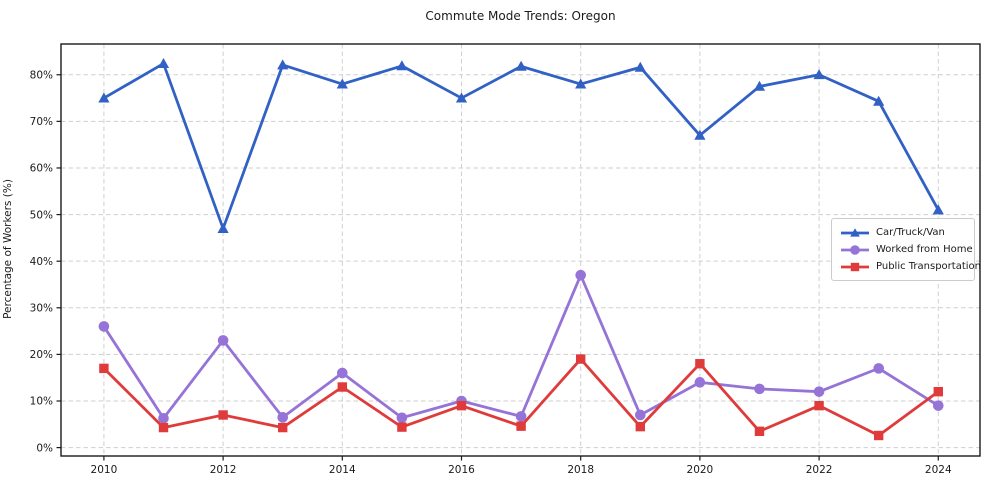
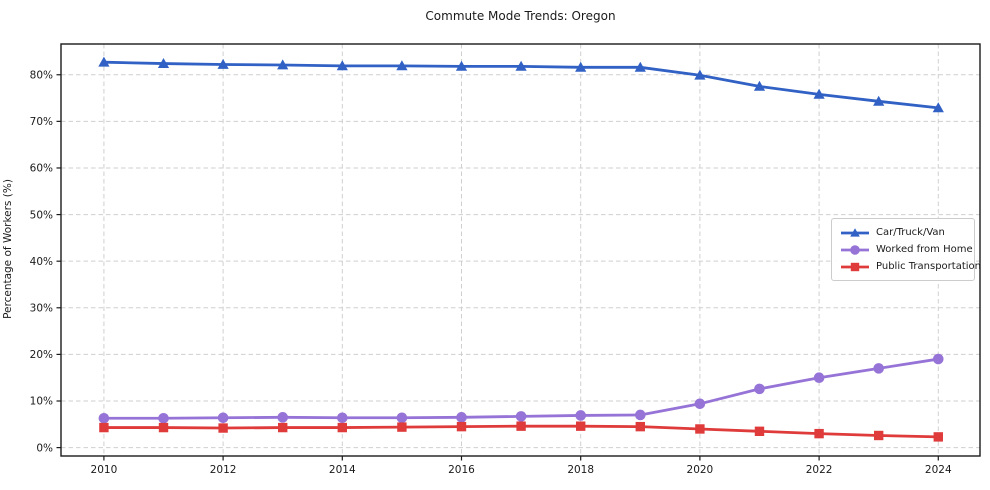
Car/Truck/Van/2010: 75% -> 83%
Worked from Home/2010: 26% -> 6%
Public Transportation/2010: 17% -> 4%
Car/Truck/Van/2012: 47% -> 82%
Worked from Home/2012: 23% -> 6%
Public Transportation/2012: 7% -> 4%
Car/Truck/Van/2014: 78% -> 82%
Worked from Home/2014: 16% -> 6%
Public Transportation/2014: 13% -> 4%
Car/Truck/Van/2016: 75% -> 82%
Worked from Home/2016: 10% -> 6%
Public Transportation/2016: 9% -> 4%
Car/Truck/Van/2018: 78% -> 82%
Worked from Home/2018: 37% -> 7%
Public Transportation/2018: 19% -> 5%
Car/Truck/Van/2020: 67% -> 80%
Worked from Home/2020: 14% -> 9%
Public Transportation/2020: 18% -> 4%
Car/Truck/Van/2022: 80% -> 76%
Worked from Home/2022: 12% -> 15%
Public Transportation/2022: 9% -> 3%
Car/Truck/Van/2024: 51% -> 73%
Worked from Home/2024: 9% -> 19%
Public Transportation/2024: 12% -> 2%
